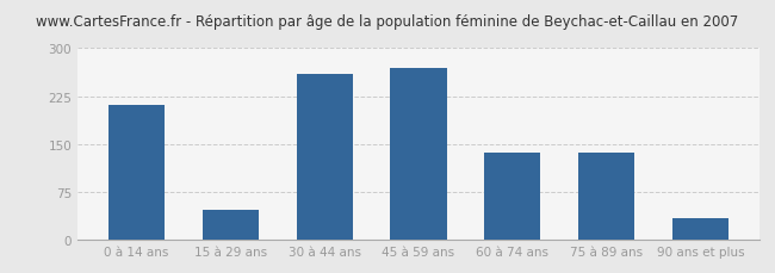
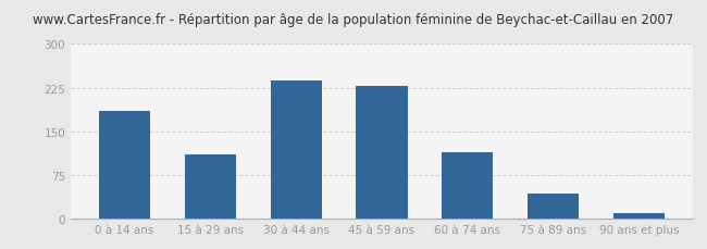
0 à 14 ans: 212 -> 185
15 à 29 ans: 48 -> 110
30 à 44 ans: 260 -> 237
45 à 59 ans: 270 -> 228
60 à 74 ans: 136 -> 115
75 à 89 ans: 136 -> 43
90 ans et plus: 34 -> 10
